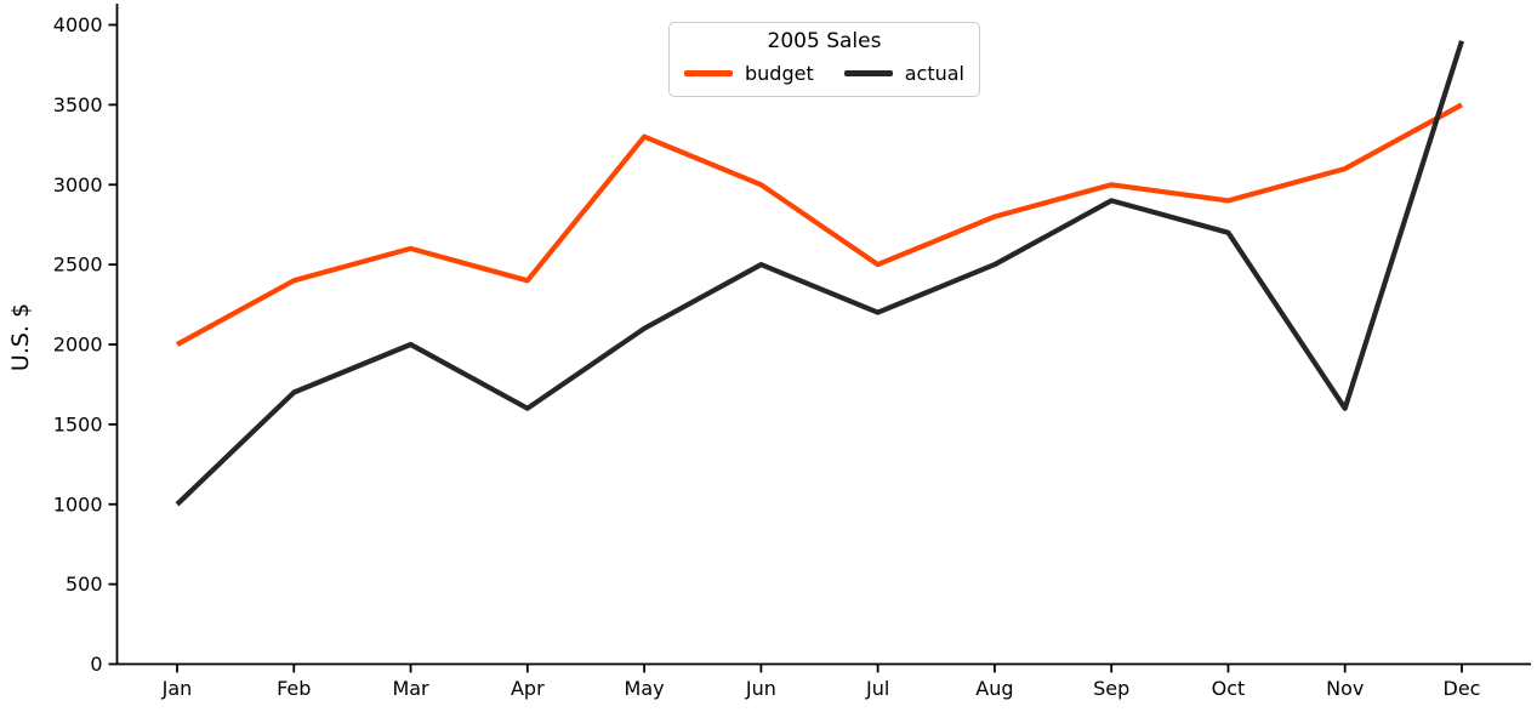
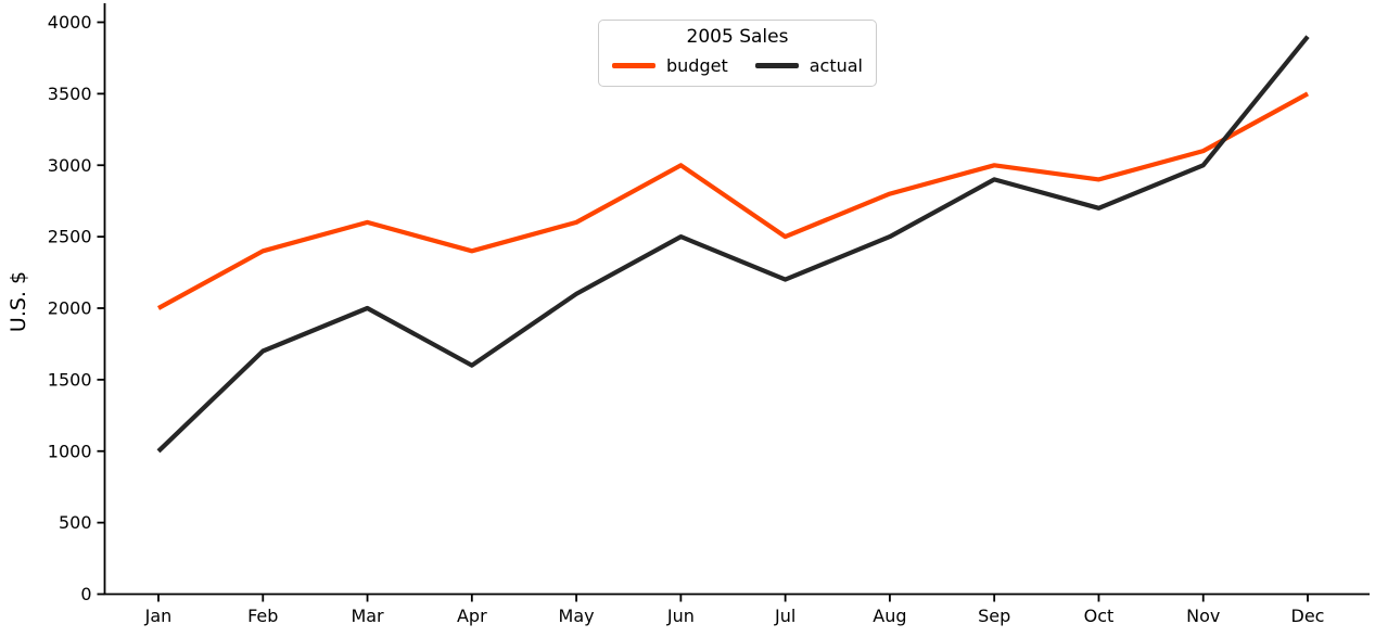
budget/May: 3300 -> 2600
actual/Nov: 1600 -> 3000
